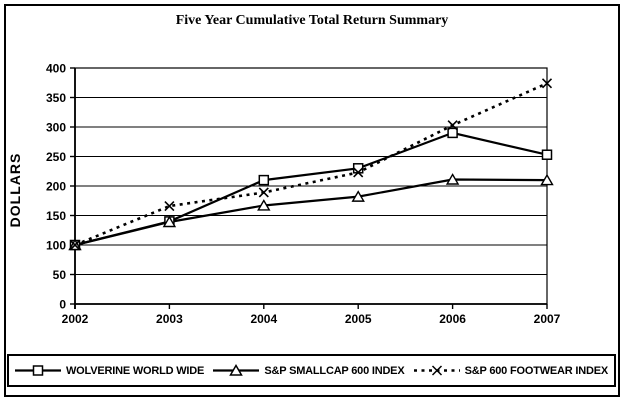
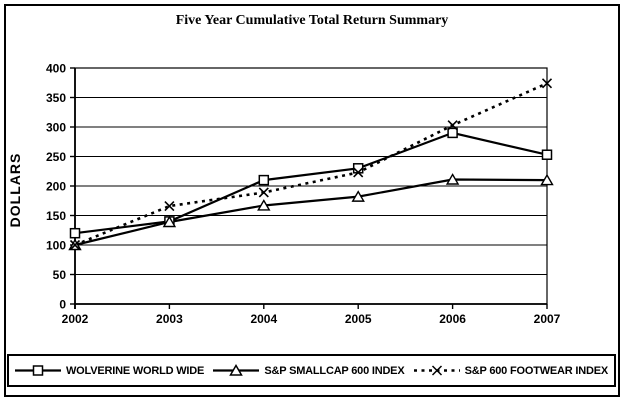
WOLVERINE WORLD WIDE/2002: 100 -> 120
